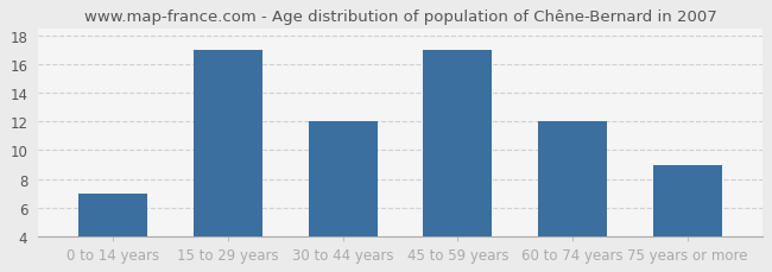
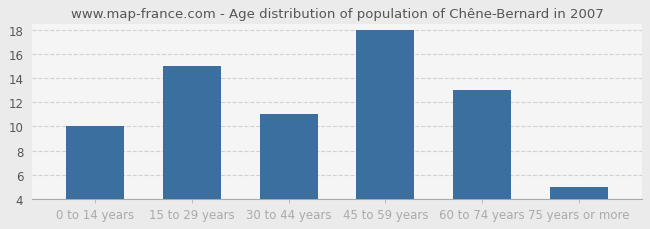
0 to 14 years: 7 -> 10
15 to 29 years: 17 -> 15
30 to 44 years: 12 -> 11
45 to 59 years: 17 -> 18
60 to 74 years: 12 -> 13
75 years or more: 9 -> 5
